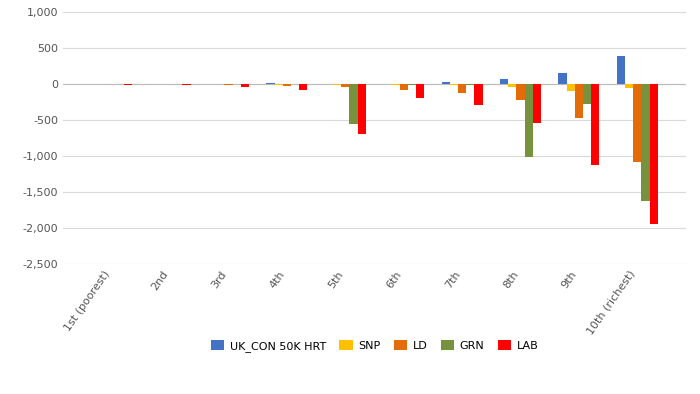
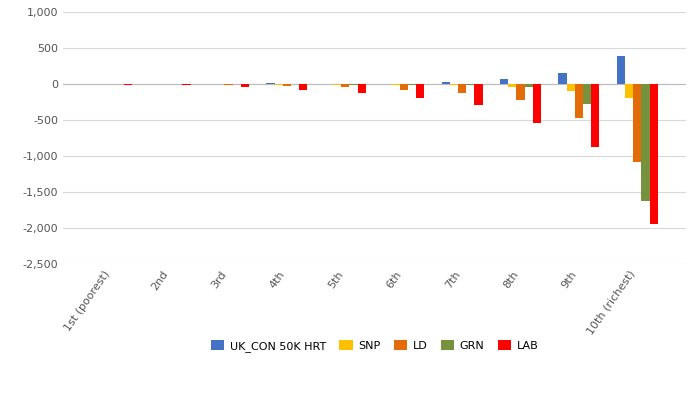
GRN/5th: -560 -> -10
LAB/5th: -700 -> -120
GRN/8th: -1,020 -> -40
LAB/9th: -1,120 -> -870
SNP/10th (richest): -60 -> -200
